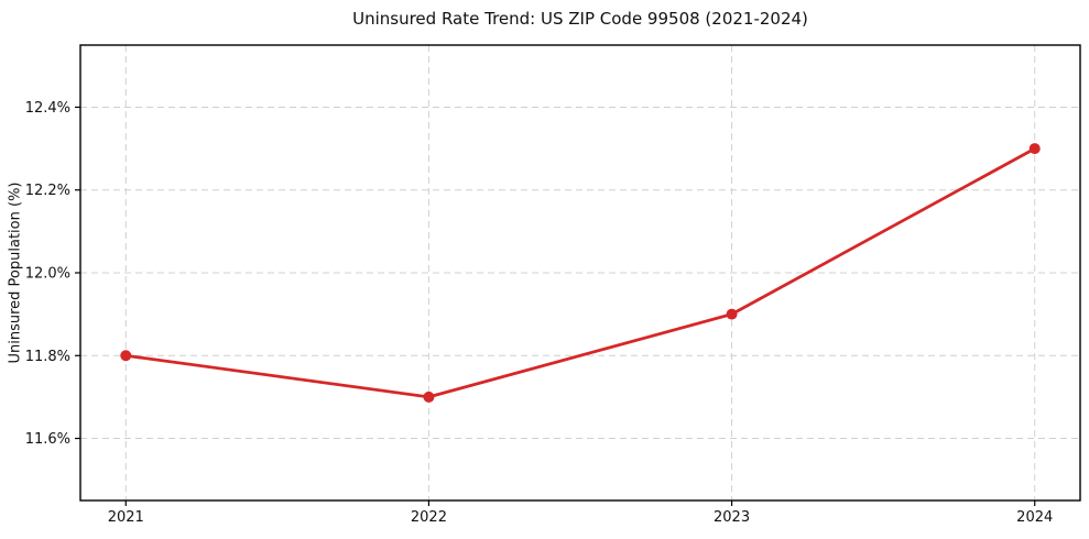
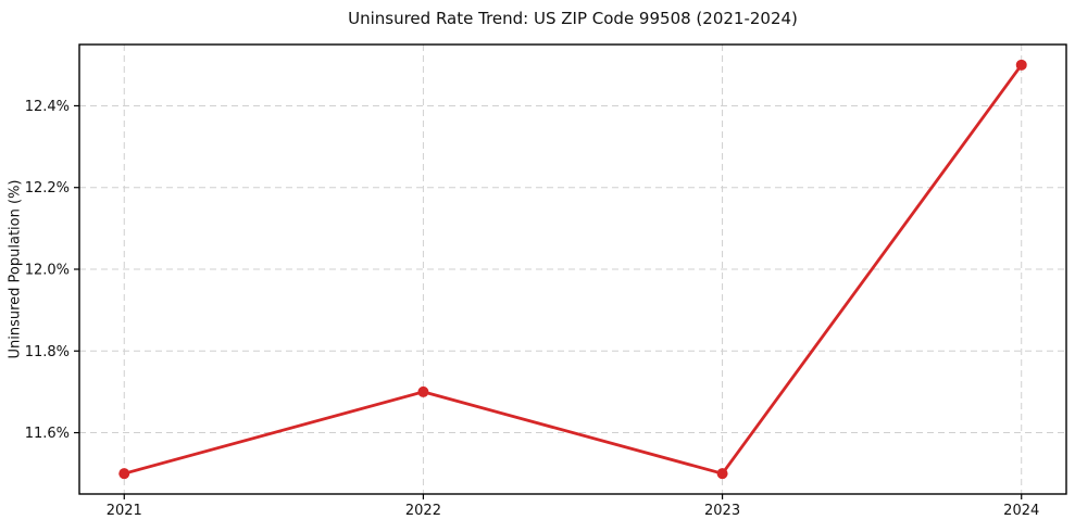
2021: 11.8% -> 11.5%
2023: 11.9% -> 11.5%
2024: 12.3% -> 12.5%
